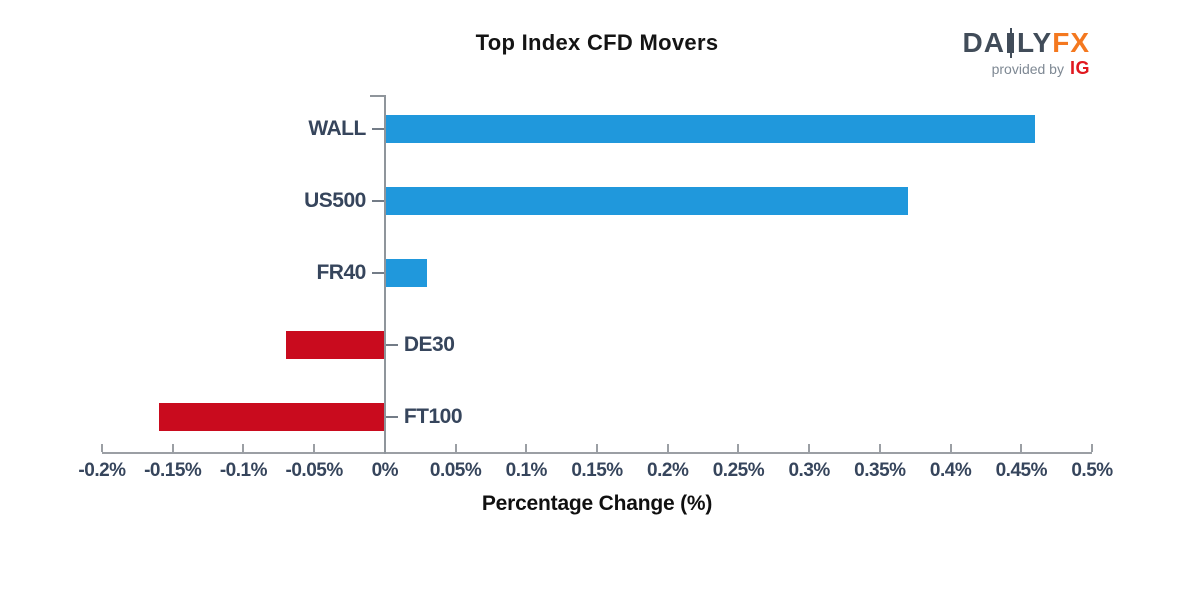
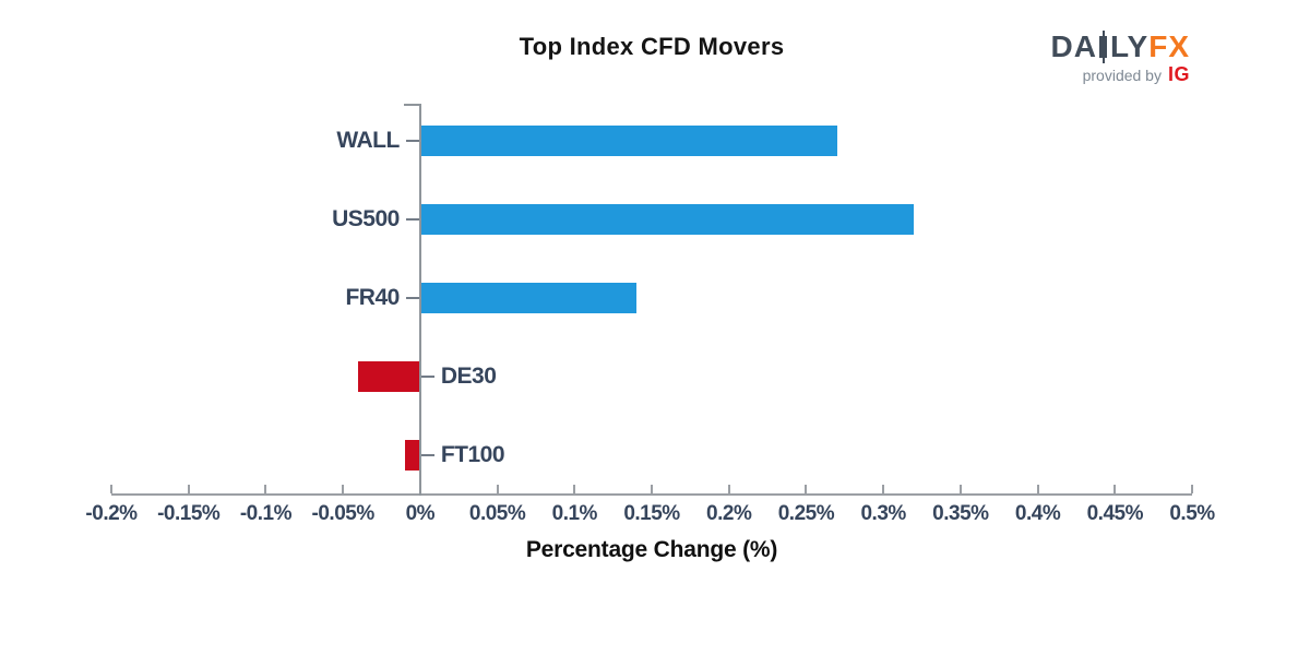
WALL: 0.46% -> 0.27%
US500: 0.37% -> 0.32%
FR40: 0.03% -> 0.14%
DE30: -0.07% -> -0.04%
FT100: -0.16% -> -0.01%
